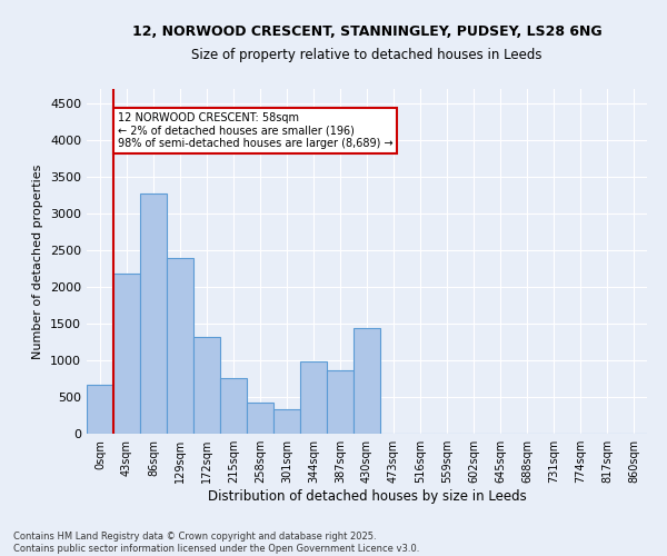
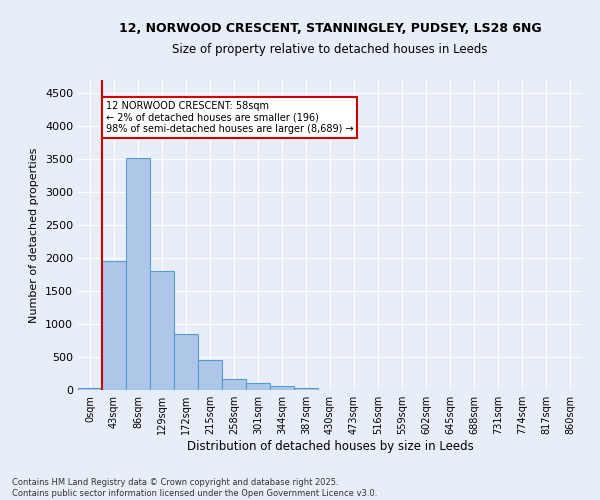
0sqm: 660 -> 30
43sqm: 2180 -> 1950
86sqm: 3280 -> 3520
129sqm: 2400 -> 1800
172sqm: 1320 -> 850
215sqm: 760 -> 450
258sqm: 420 -> 170
301sqm: 340 -> 100
344sqm: 980 -> 60
387sqm: 860 -> 30
430sqm: 1440 -> 0
